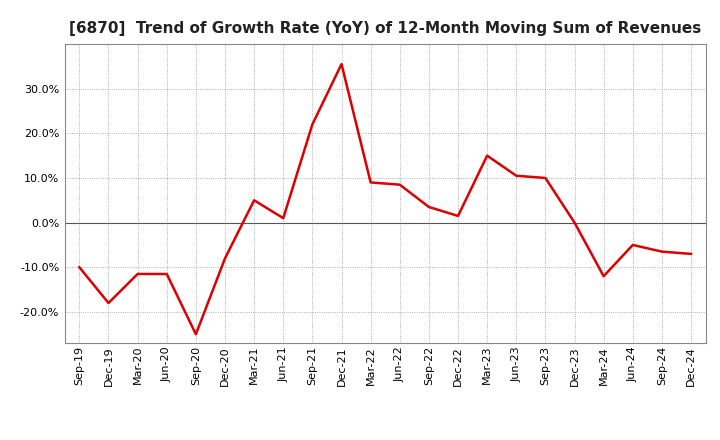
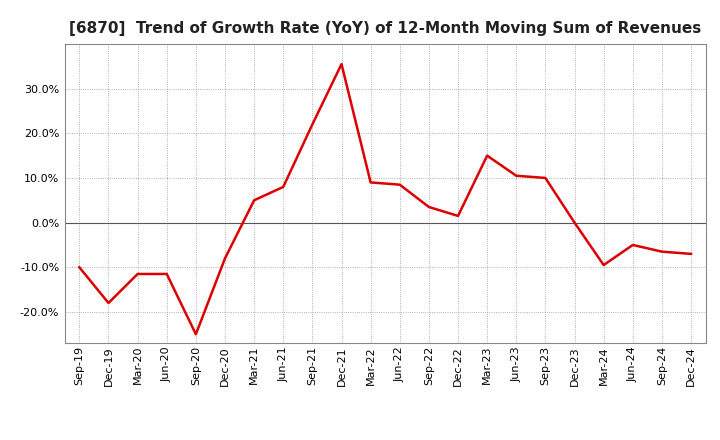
Jun-21: 1.0% -> 8.0%
Mar-24: -12.0% -> -9.5%
